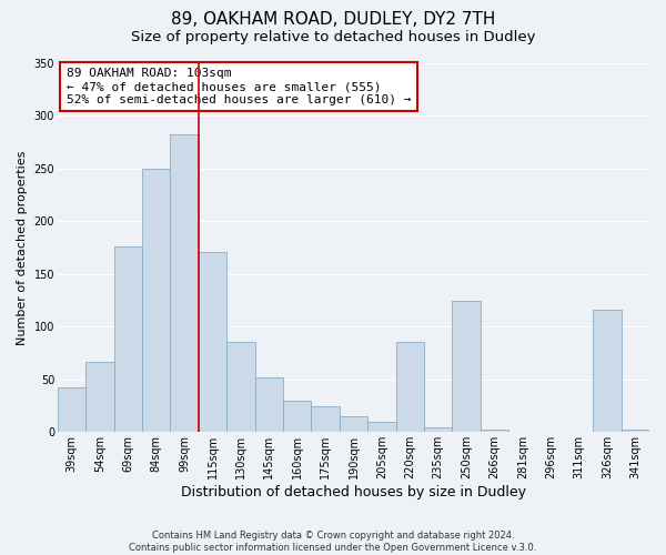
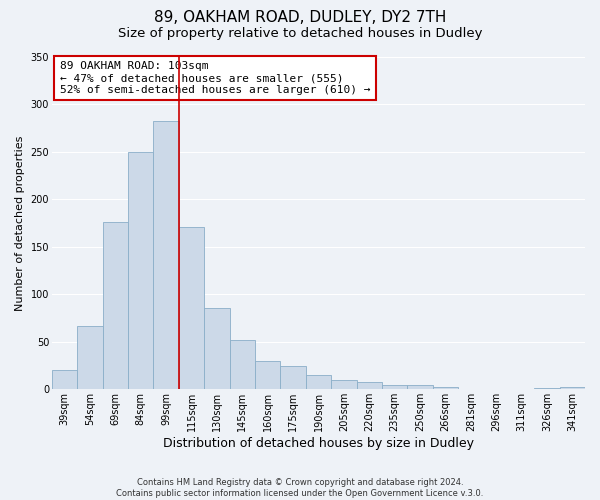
39sqm: 42 -> 20
220sqm: 86 -> 8
250sqm: 124 -> 4
326sqm: 116 -> 1
